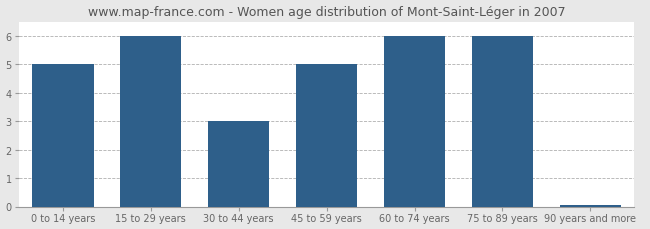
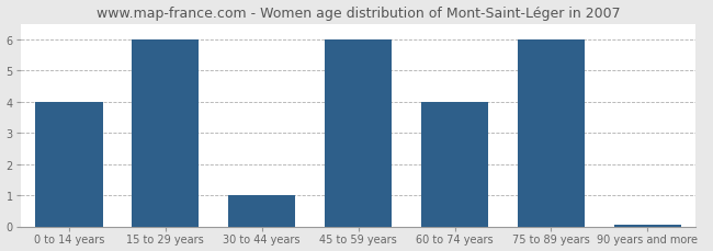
0 to 14 years: 5.00 -> 4.00
30 to 44 years: 3.00 -> 1.00
45 to 59 years: 5.00 -> 6.00
60 to 74 years: 6.00 -> 4.00
